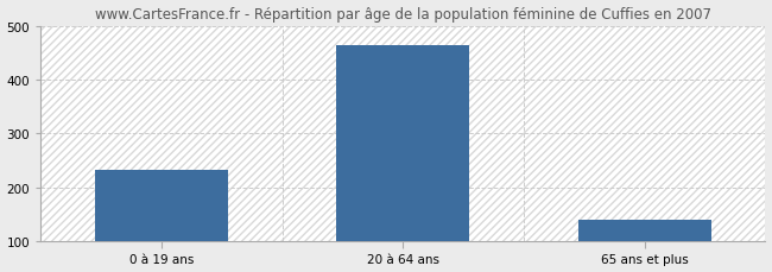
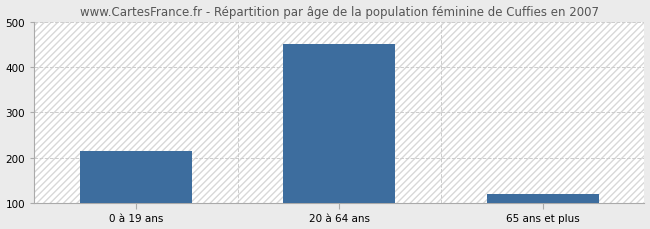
0 à 19 ans: 232 -> 215
20 à 64 ans: 463 -> 450
65 ans et plus: 140 -> 120
